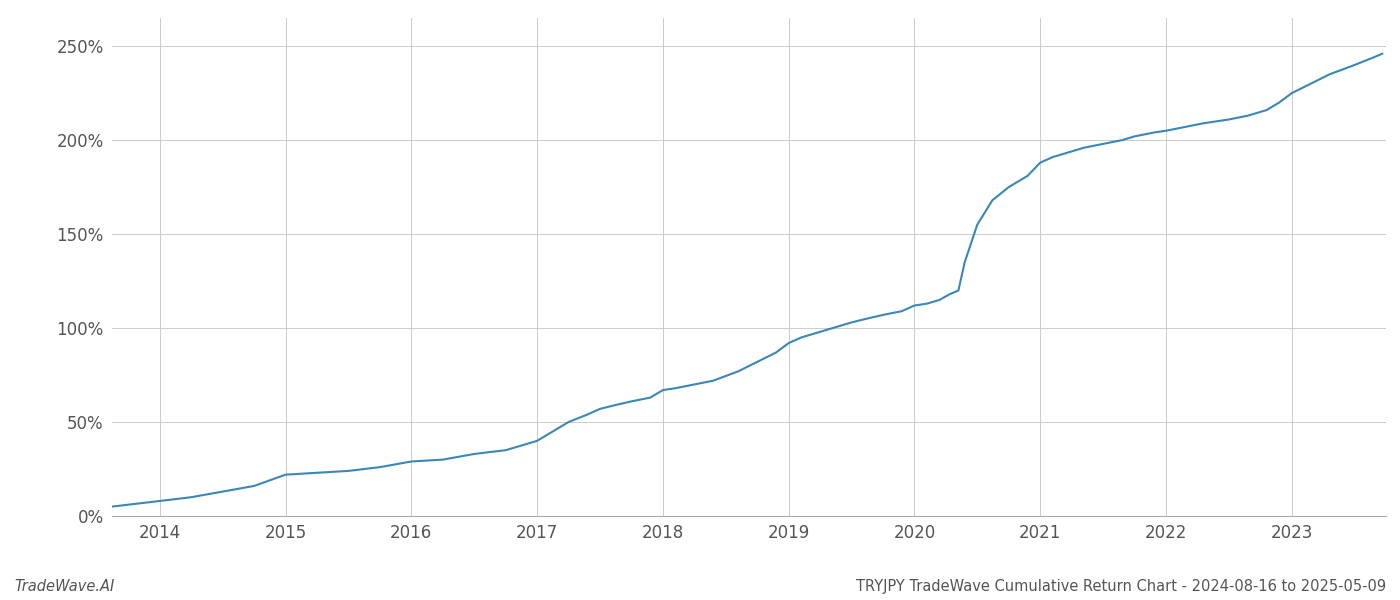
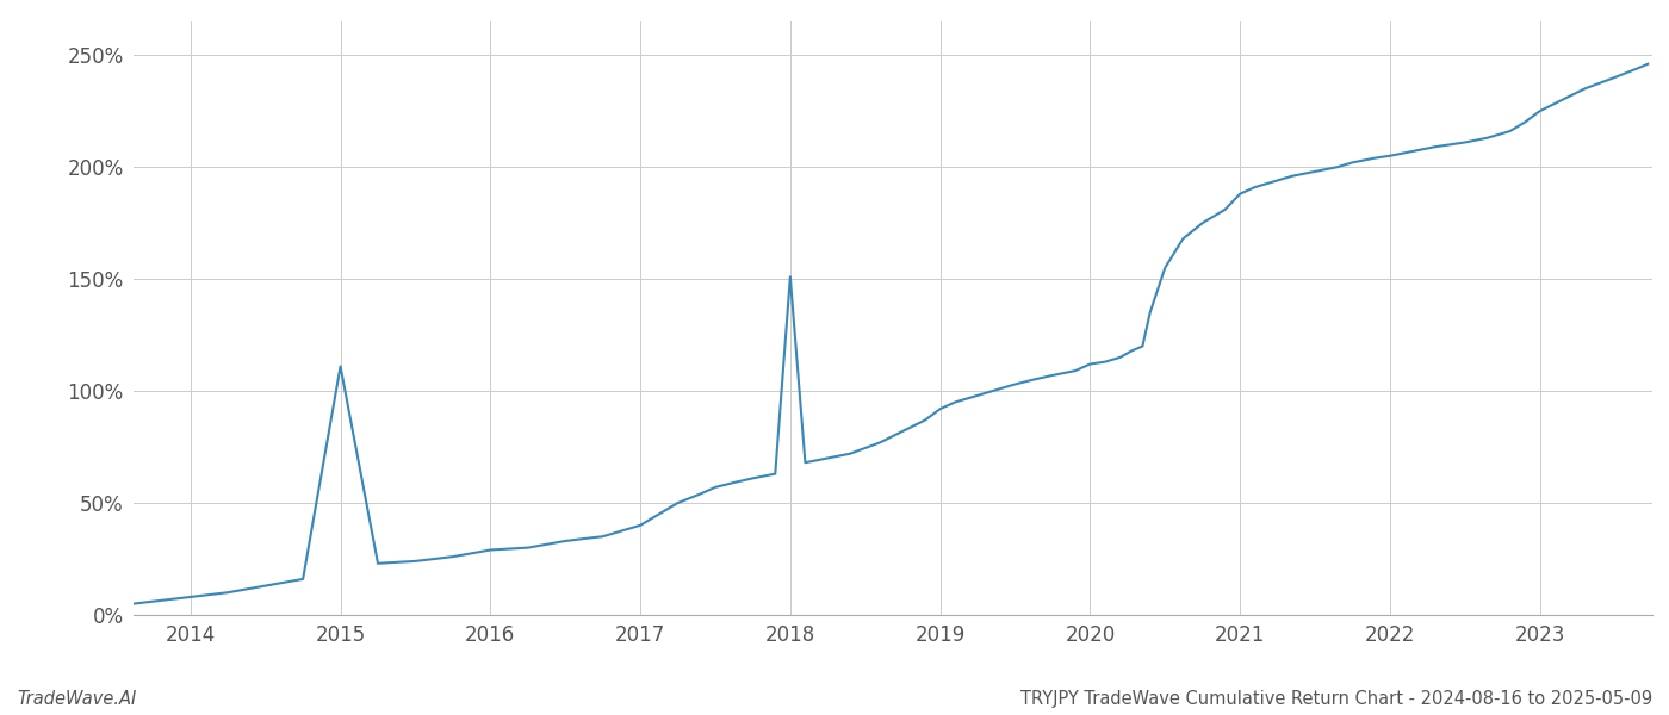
2015: 22% -> 111%
2018: 67% -> 151%
